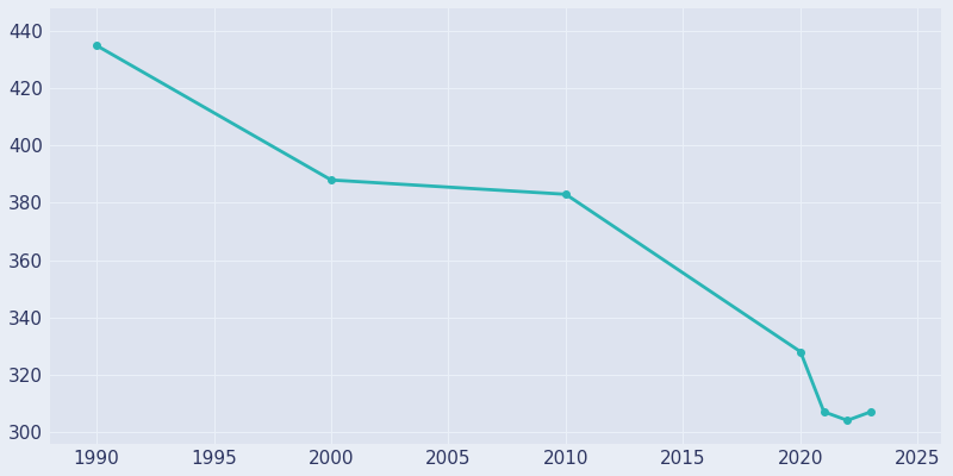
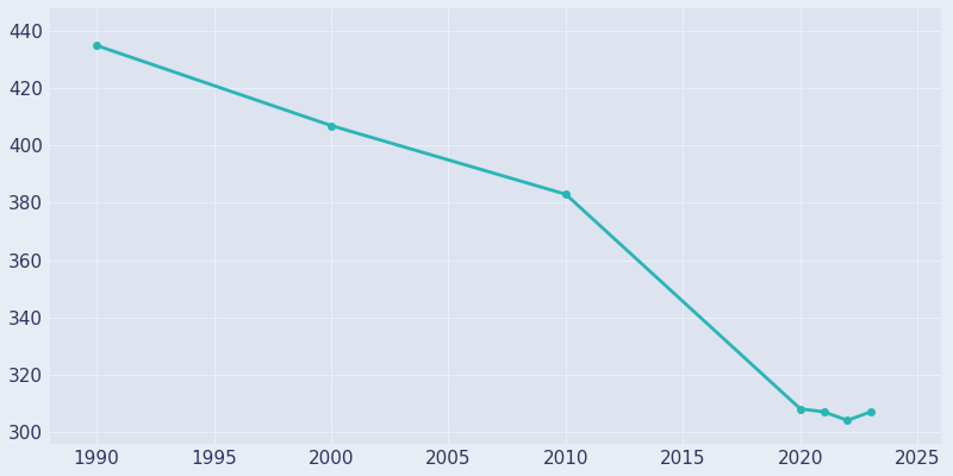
2000: 388 -> 407
2020: 328 -> 308
